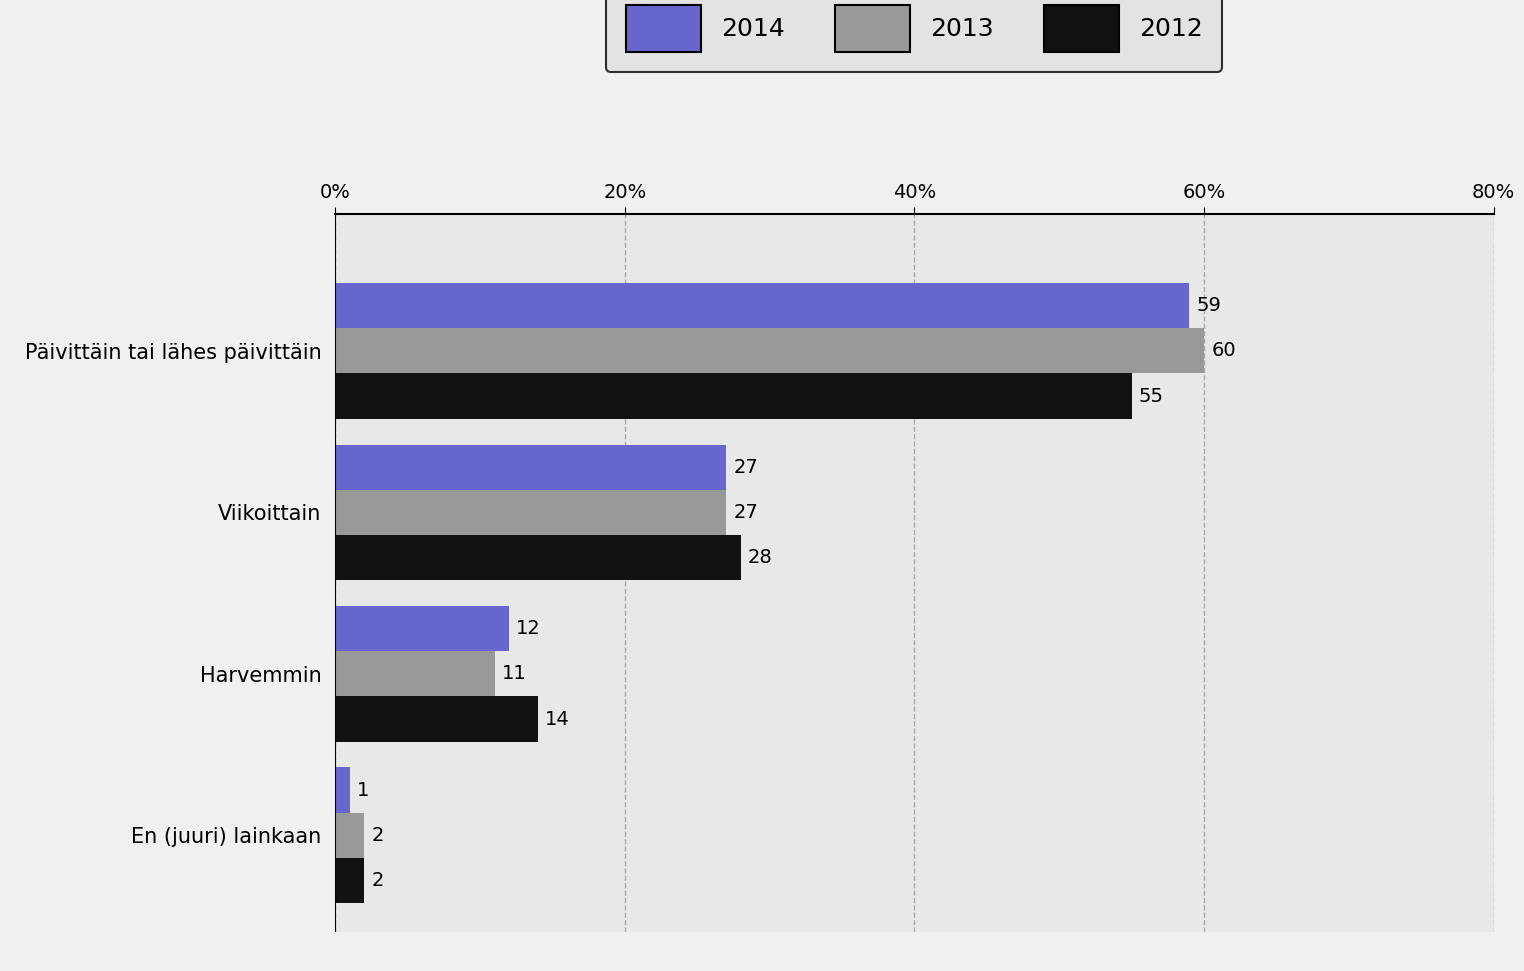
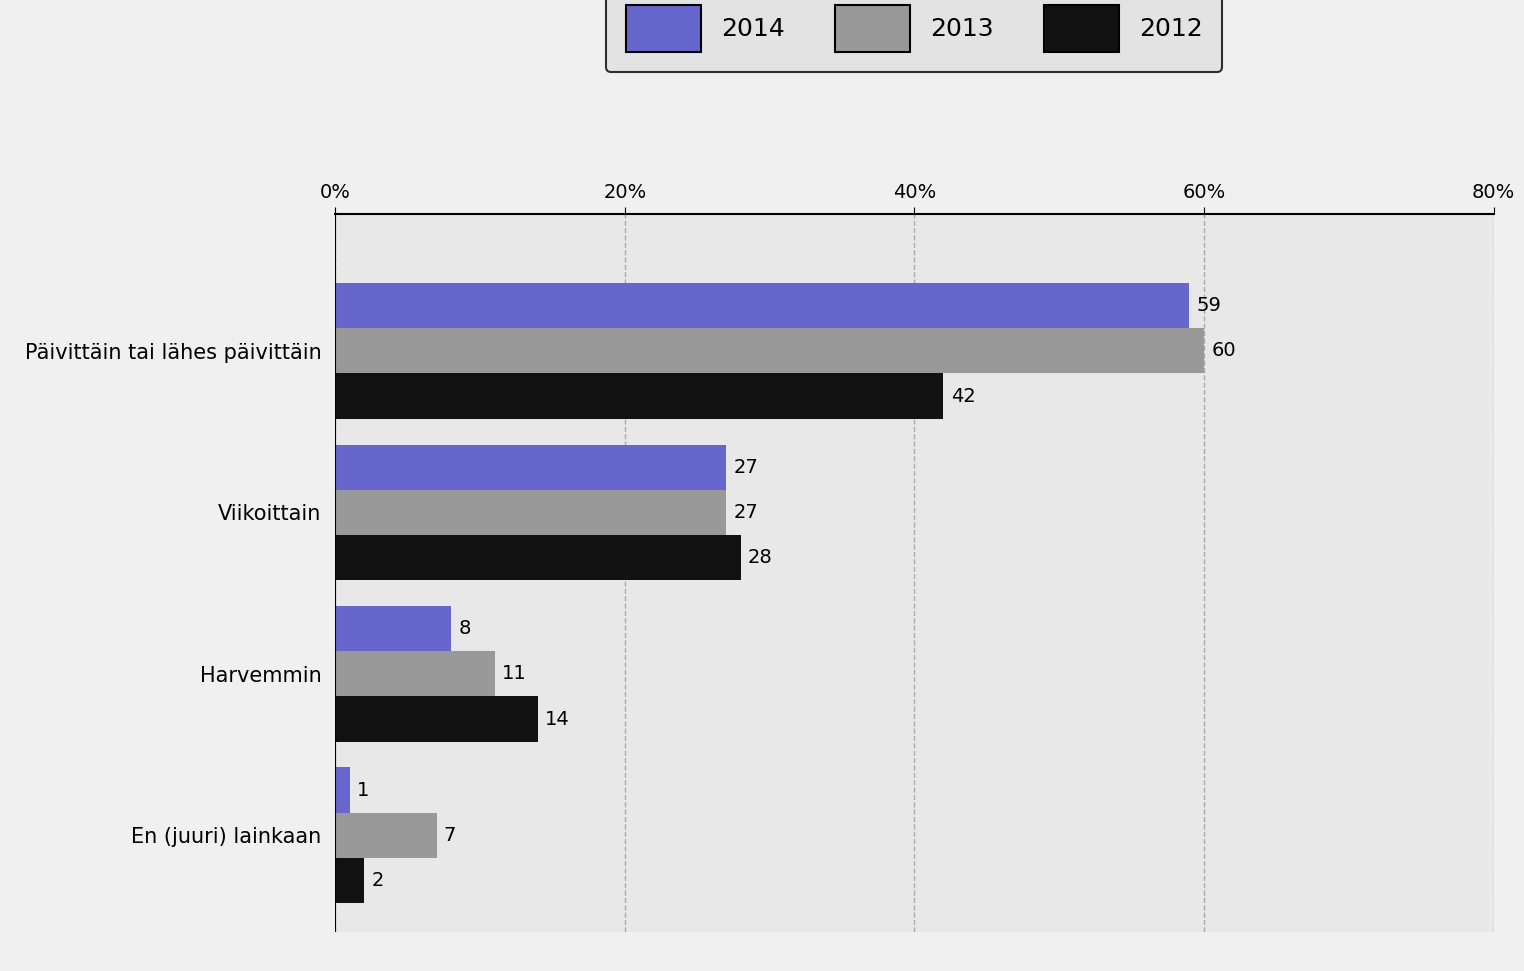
2012/Päivittäin tai lähes päivittäin: 55 -> 42
2014/Harvemmin: 12 -> 8
2013/En (juuri) lainkaan: 2 -> 7
